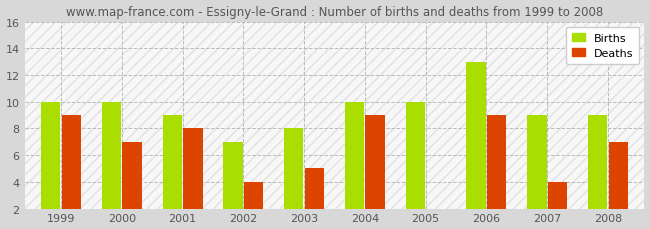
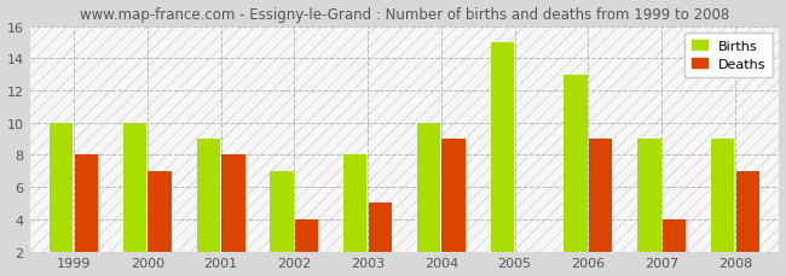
Deaths/1999: 9 -> 8
Births/2005: 10 -> 15
